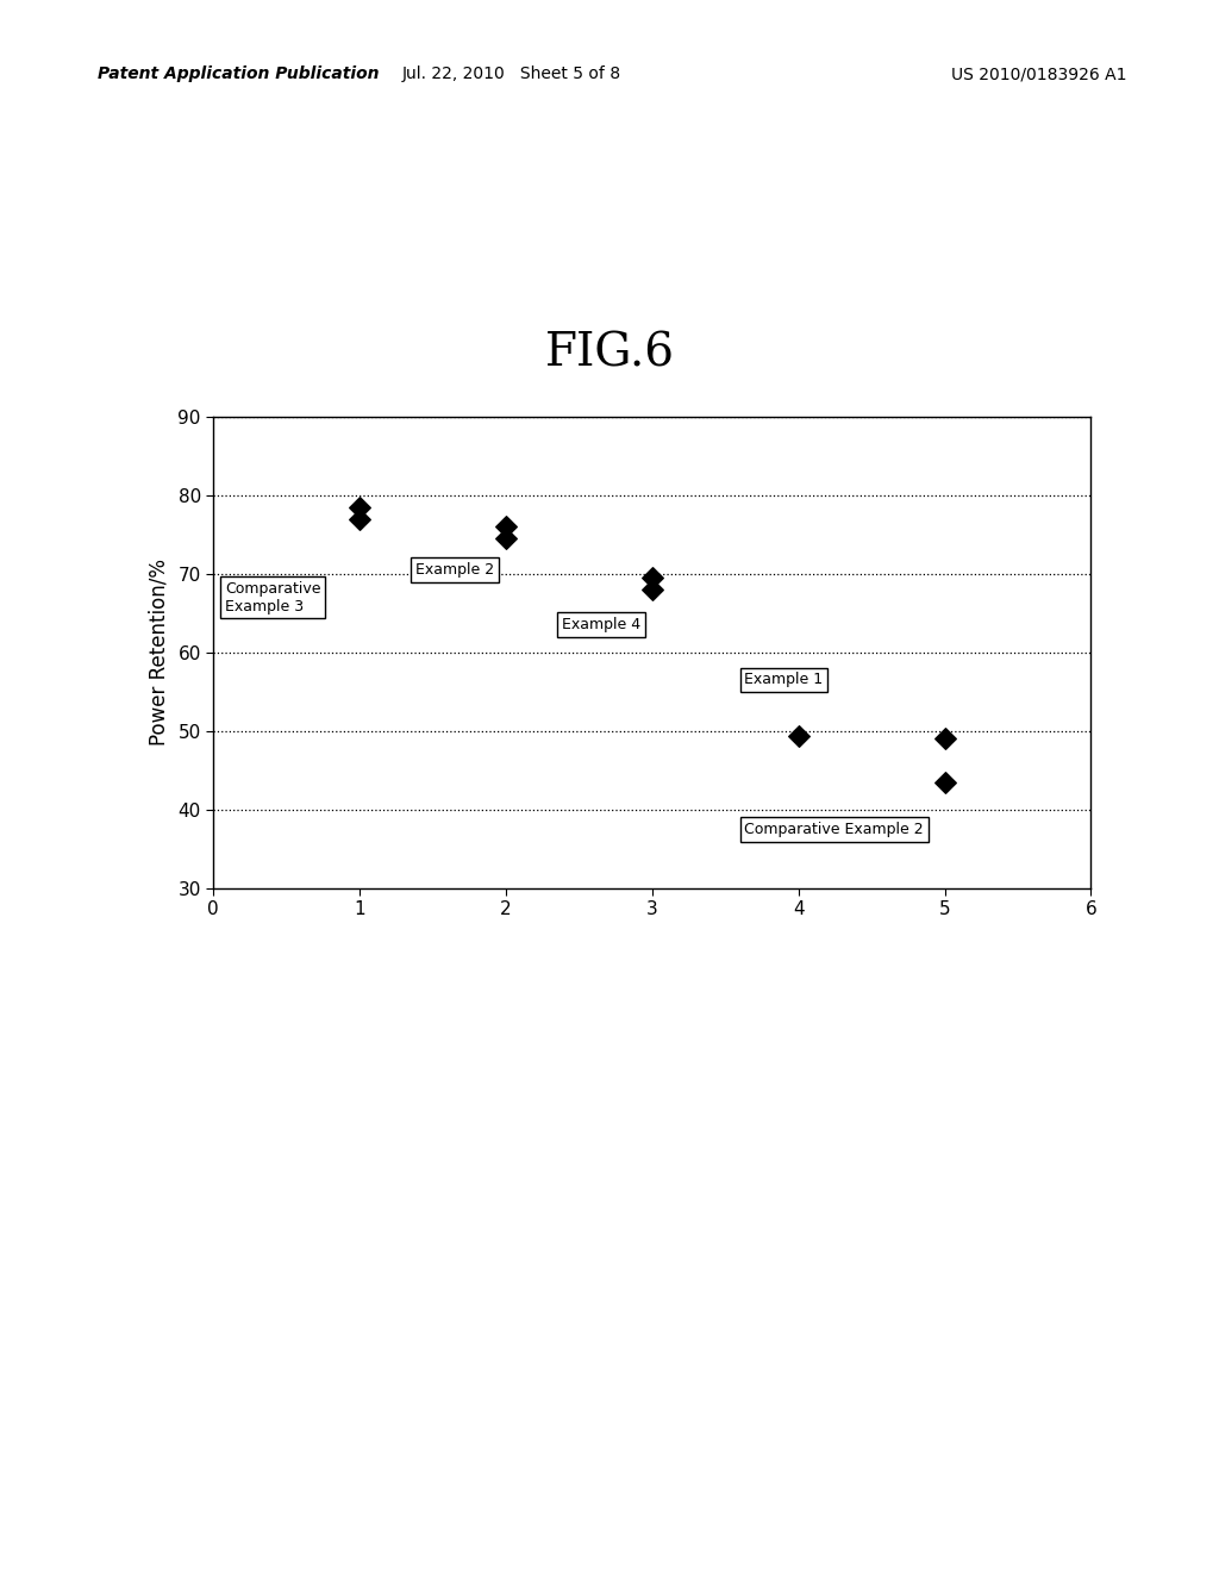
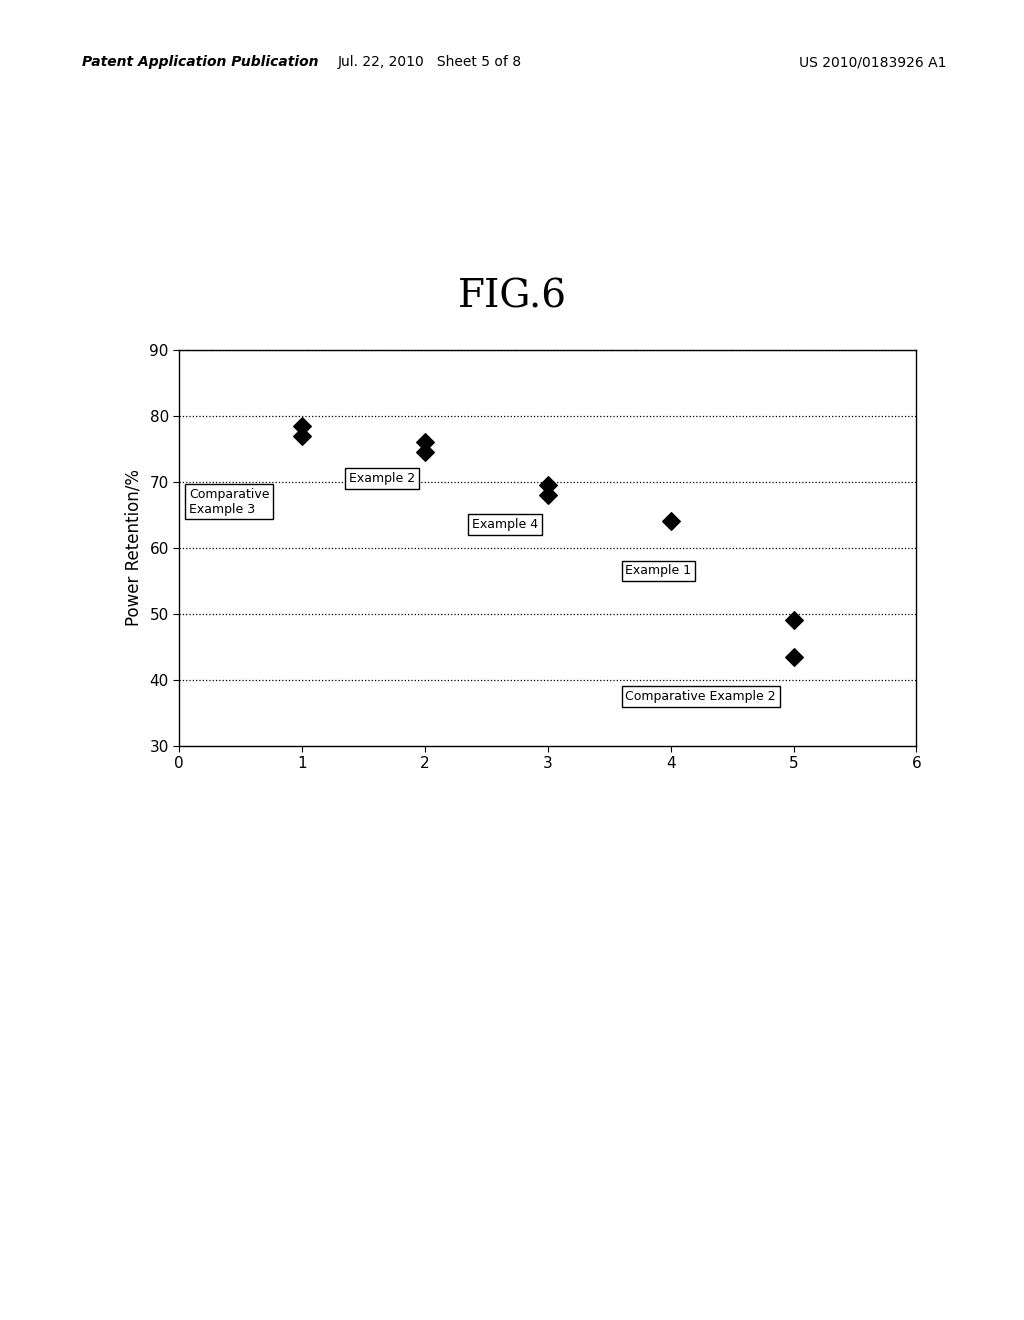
4: 49.4 -> 64.0
